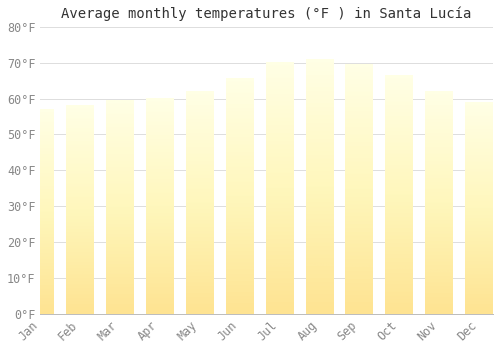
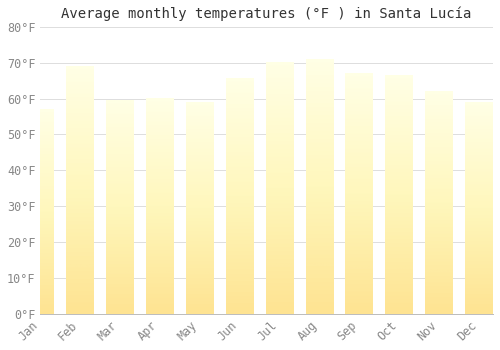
Feb: 58.0°F -> 69.0°F
May: 62.0°F -> 59.0°F
Sep: 69.5°F -> 67.0°F
